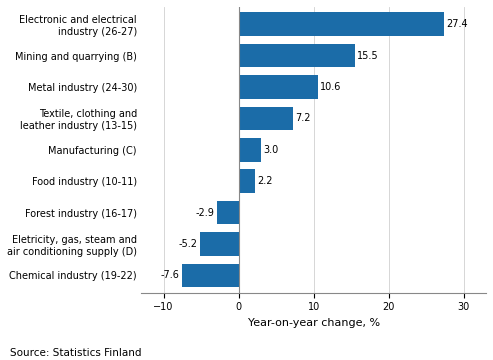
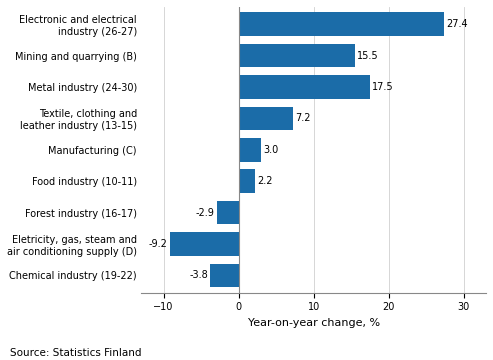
Metal industry (24-30): 10.6 -> 17.5
Eletricity, gas, steam and air conditioning supply (D): -5.2 -> -9.2
Chemical industry (19-22): -7.6 -> -3.8
